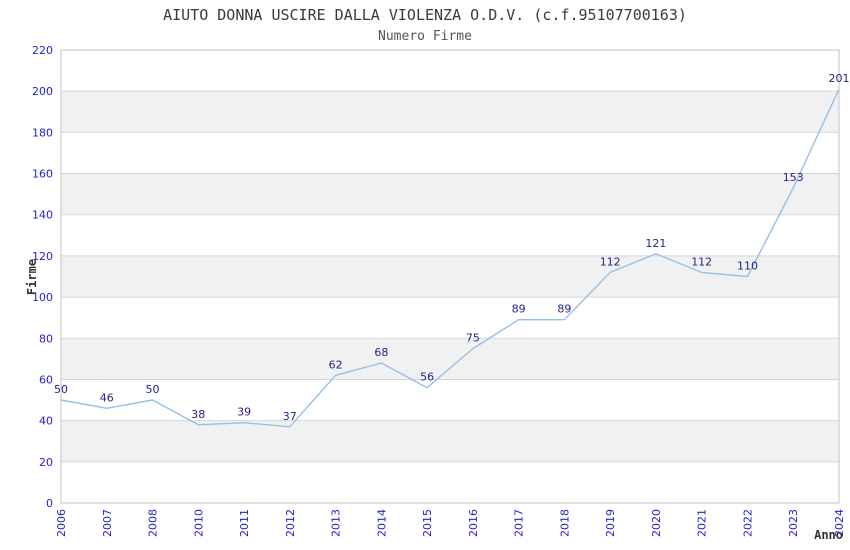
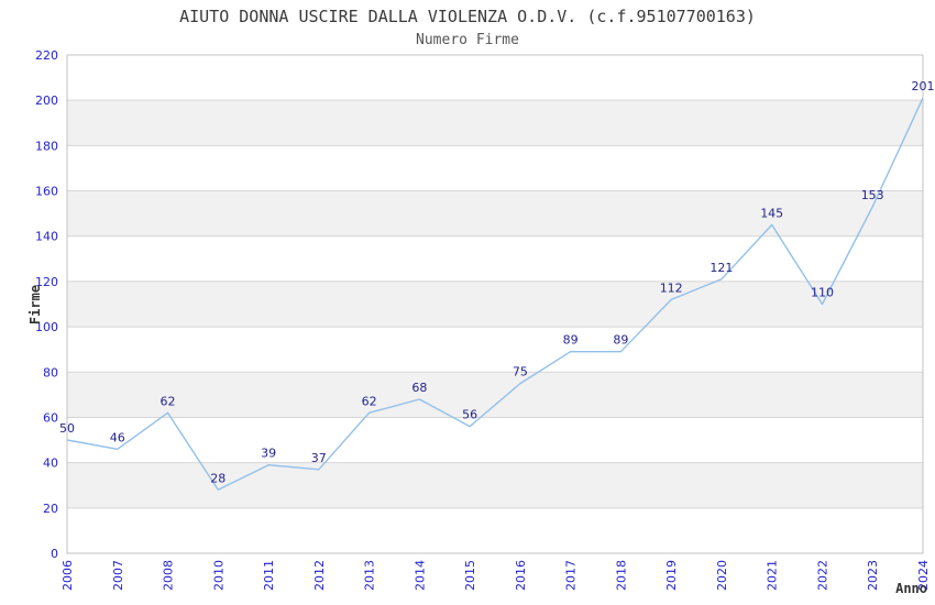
2008: 50 -> 62
2010: 38 -> 28
2021: 112 -> 145
